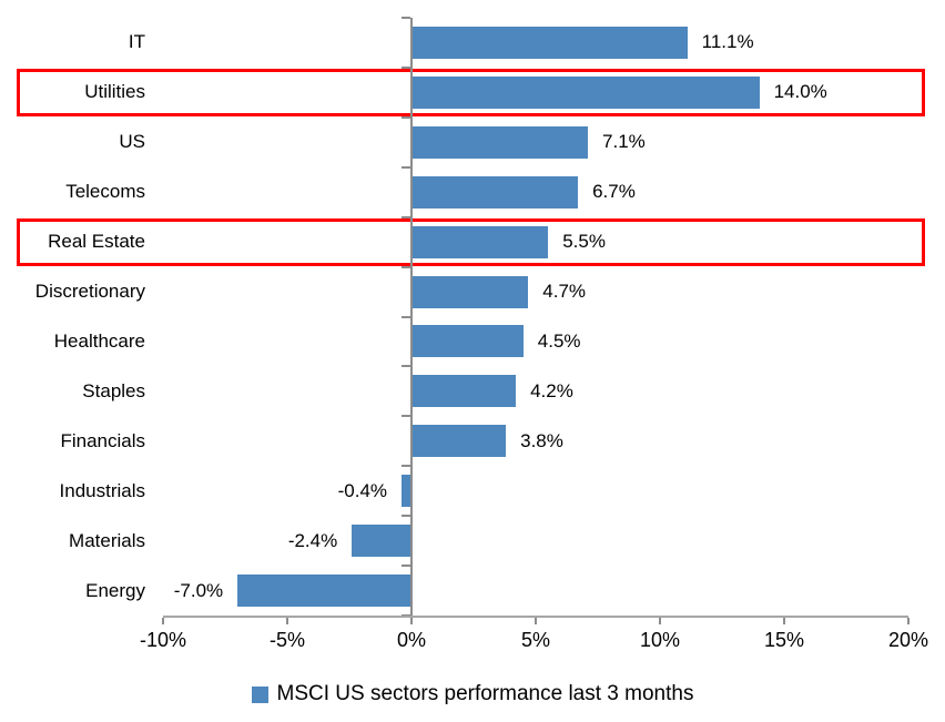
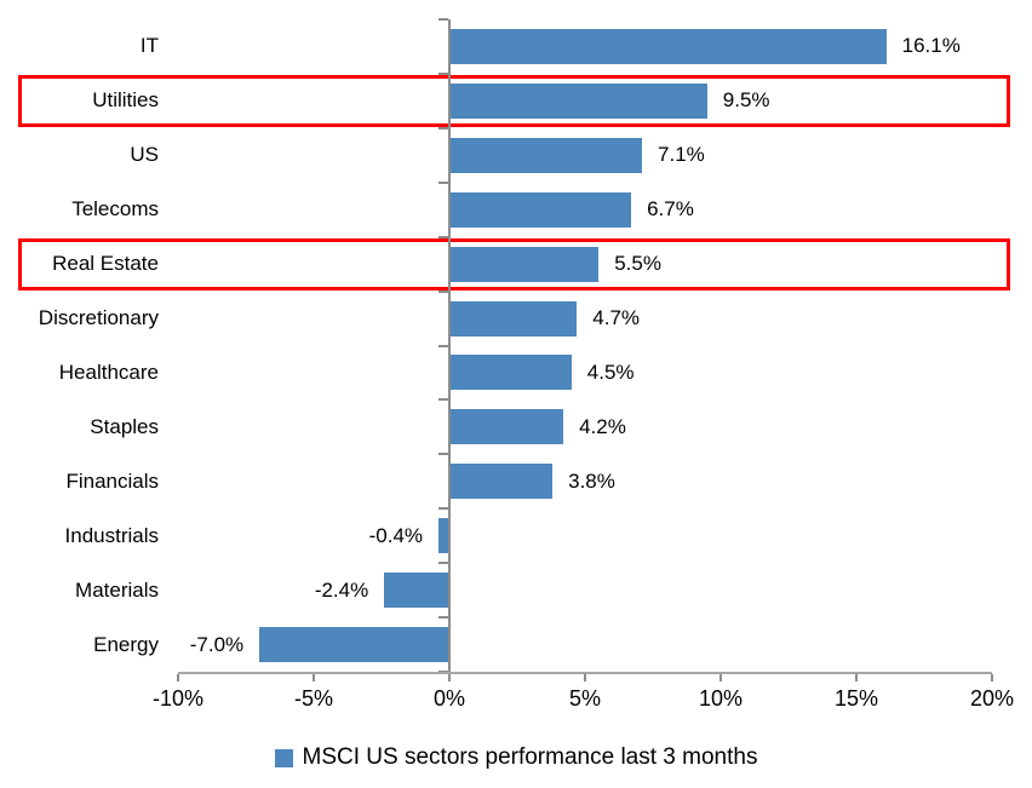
IT: 11.1% -> 16.1%
Utilities: 14.0% -> 9.5%
